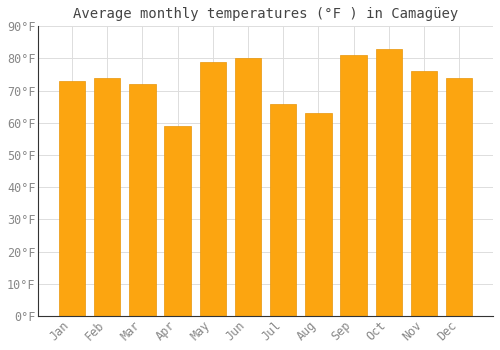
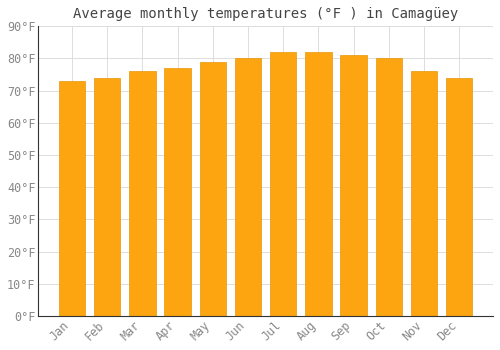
Mar: 72°F -> 76°F
Apr: 59°F -> 77°F
Jul: 66°F -> 82°F
Aug: 63°F -> 82°F
Oct: 83°F -> 80°F
